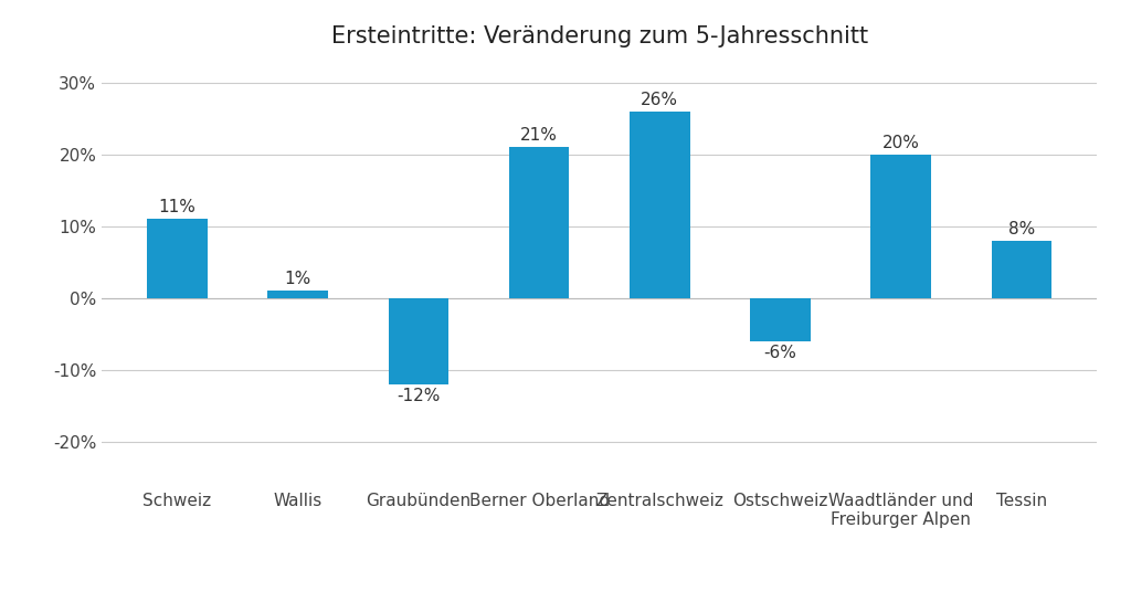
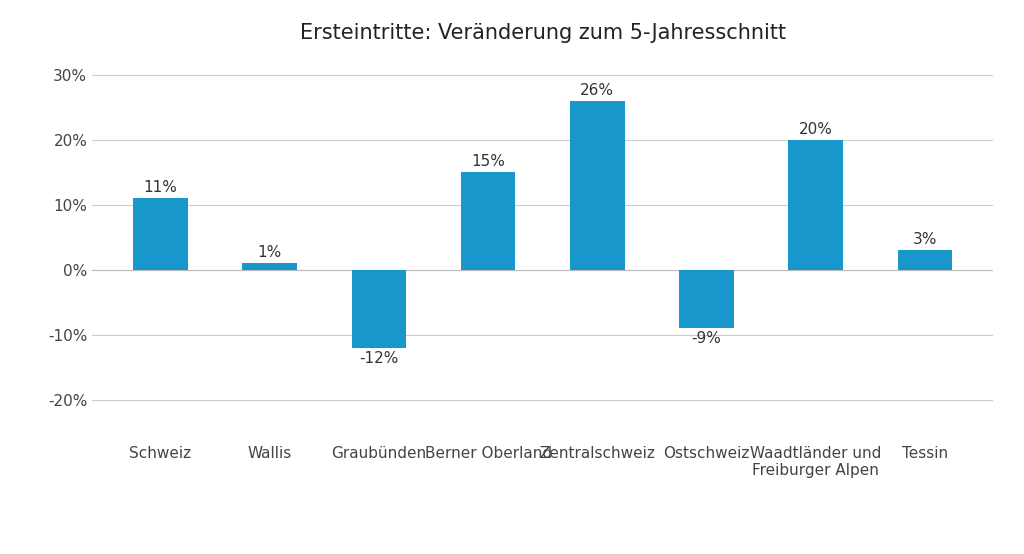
Berner Oberland: 21% -> 15%
Ostschweiz: -6% -> -9%
Tessin: 8% -> 3%
